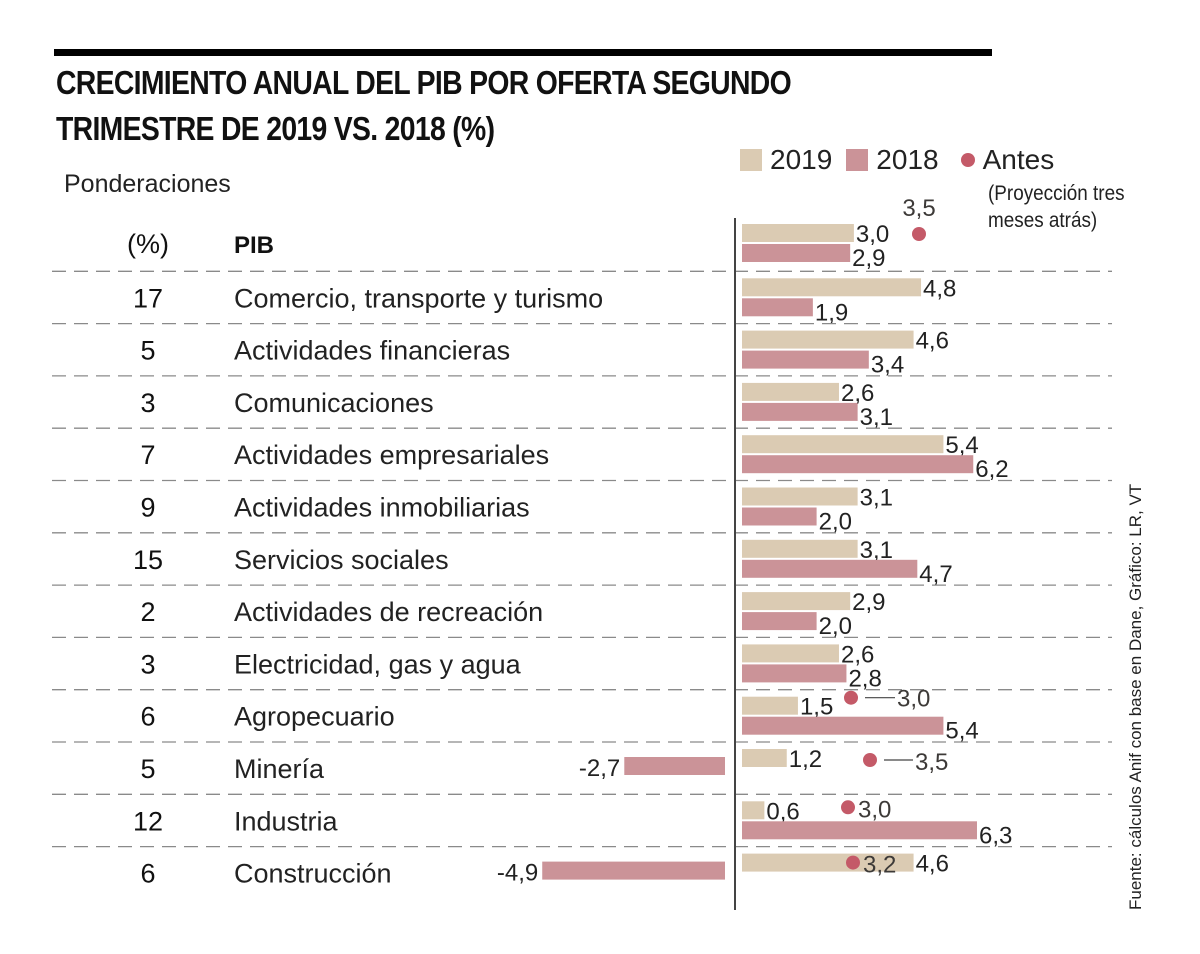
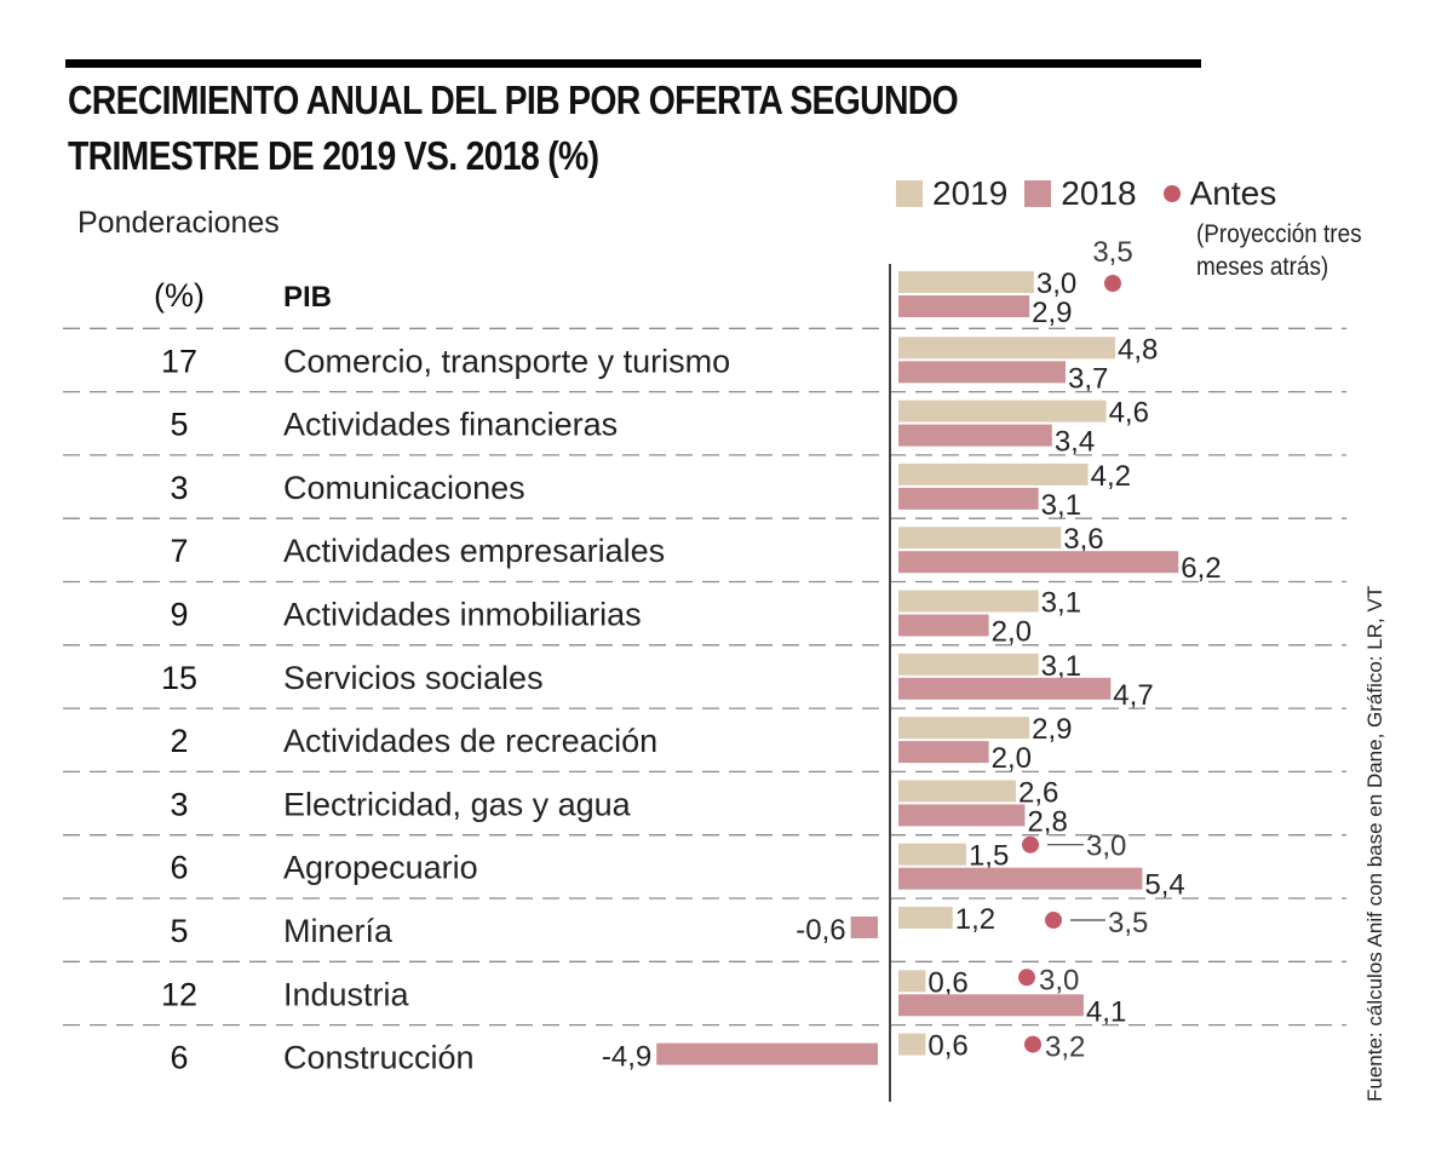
2018/Comercio, transporte y turismo: 1,9 -> 3,7
2019/Comunicaciones: 2,6 -> 4,2
2019/Actividades empresariales: 5,4 -> 3,6
2018/Minería: -2,7 -> -0,6
2018/Industria: 6,3 -> 4,1
2019/Construcción: 4,6 -> 0,6
